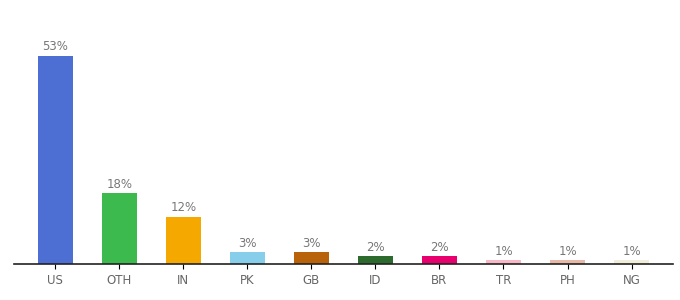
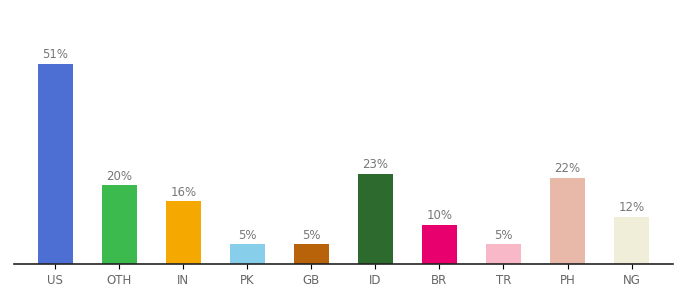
US: 53% -> 51%
OTH: 18% -> 20%
IN: 12% -> 16%
PK: 3% -> 5%
GB: 3% -> 5%
ID: 2% -> 23%
BR: 2% -> 10%
TR: 1% -> 5%
PH: 1% -> 22%
NG: 1% -> 12%
